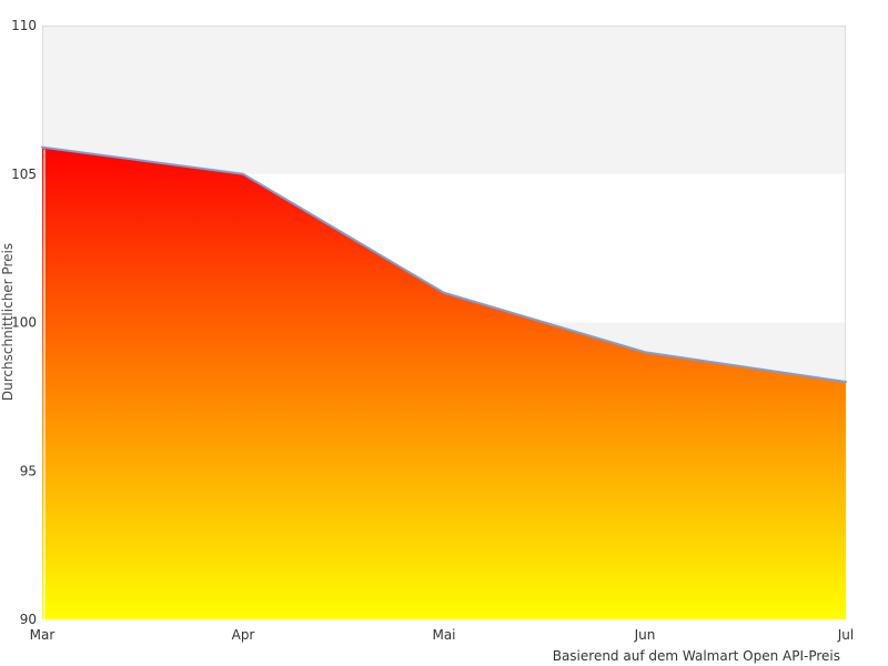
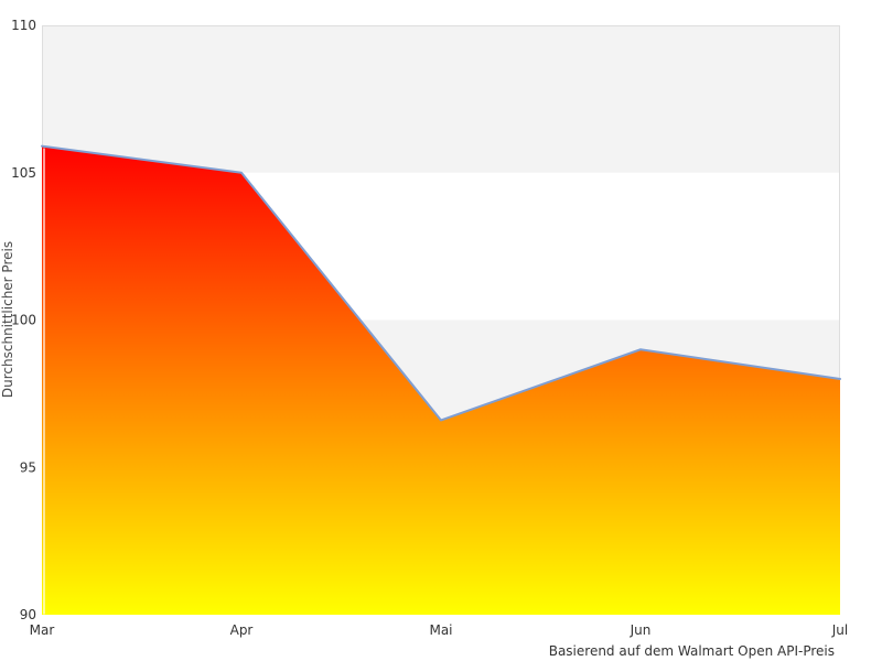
Mai: 101.0 -> 96.6
